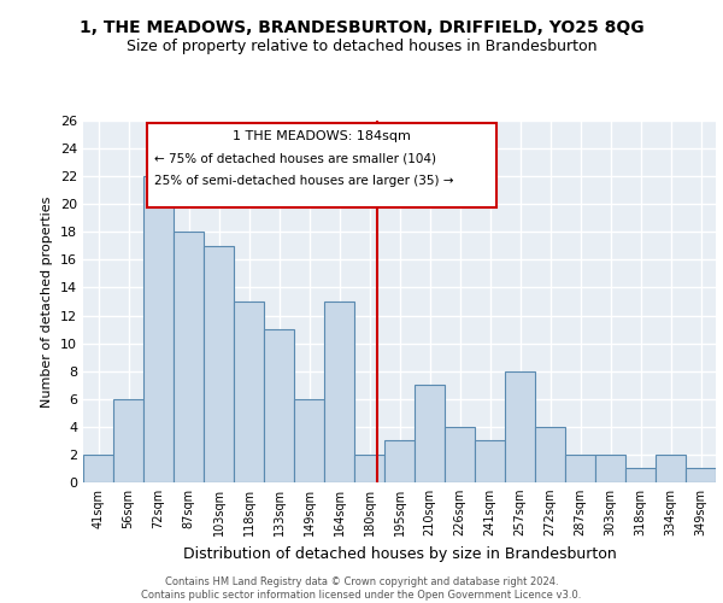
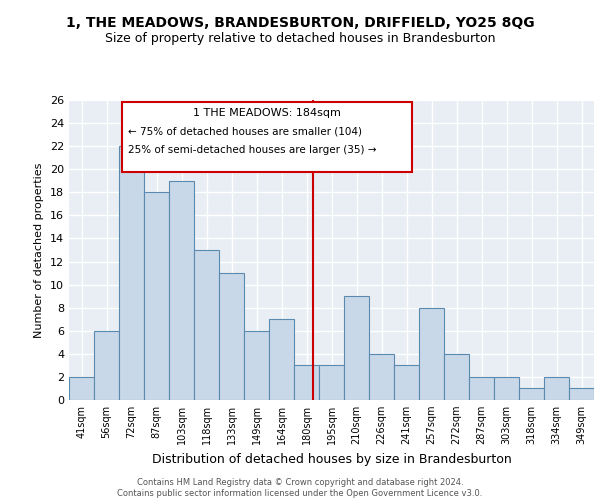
103sqm: 17 -> 19
164sqm: 13 -> 7
180sqm: 2 -> 3
210sqm: 7 -> 9
